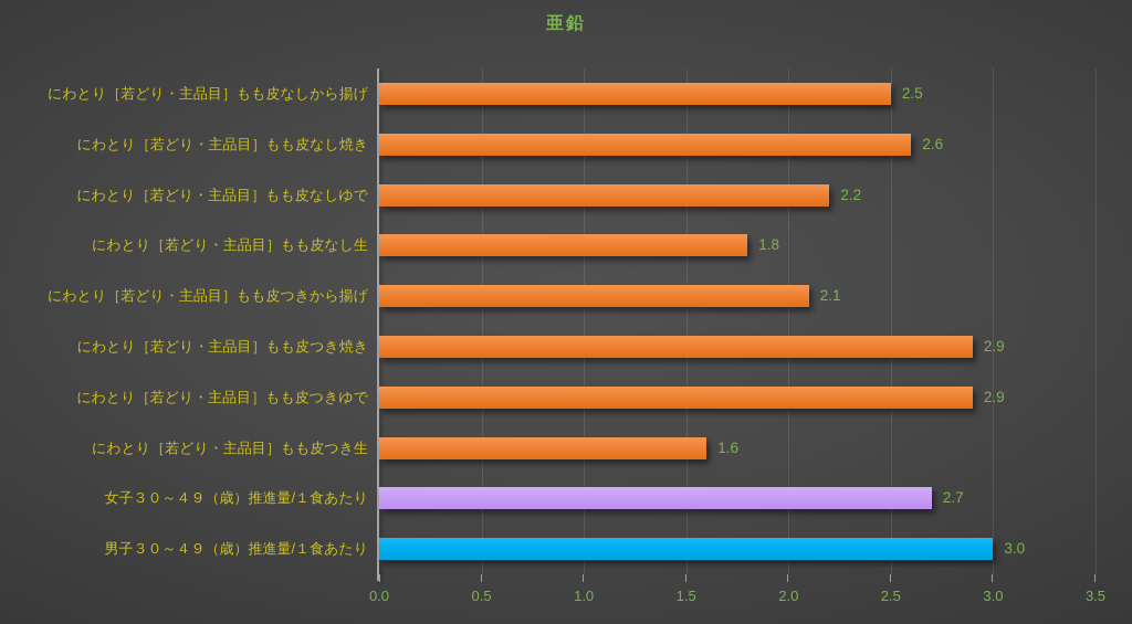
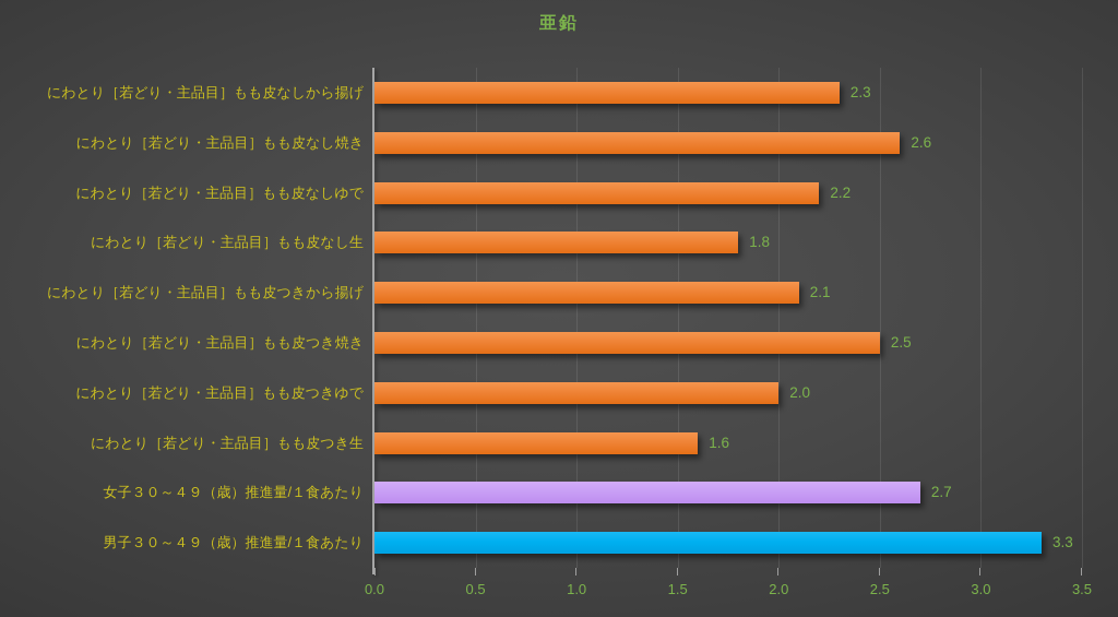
にわとり［若どり・主品目］もも皮なしから揚げ: 2.5 -> 2.3
にわとり［若どり・主品目］もも皮つき焼き: 2.9 -> 2.5
にわとり［若どり・主品目］もも皮つきゆで: 2.9 -> 2.0
男子３０～４９（歳）推進量/１食あたり: 3.0 -> 3.3
